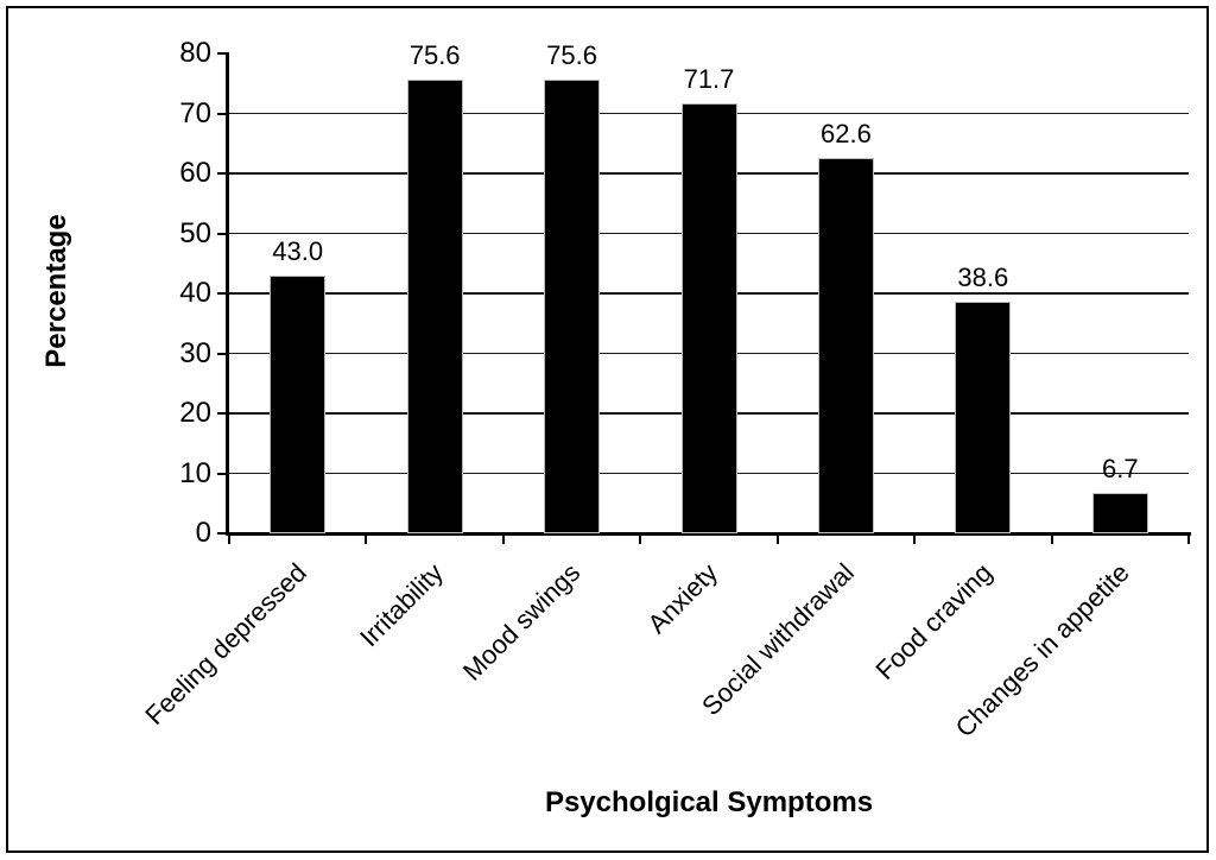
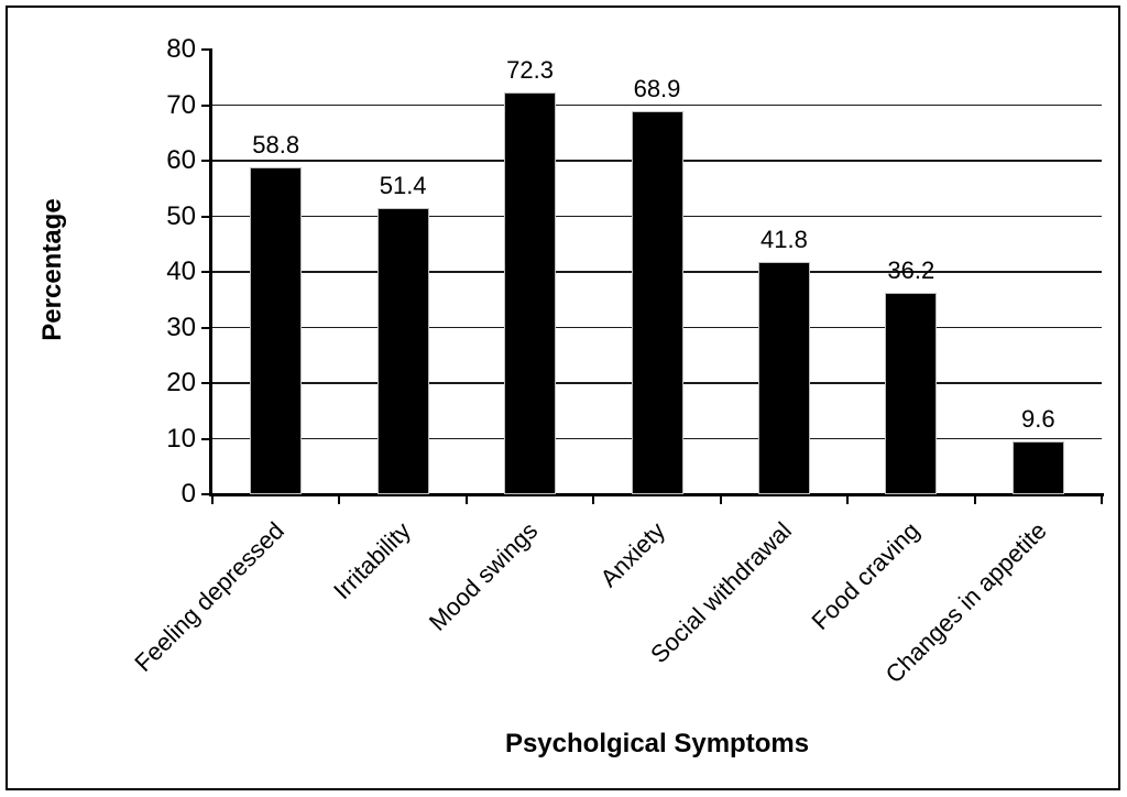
Feeling depressed: 43.0 -> 58.8
Irritability: 75.6 -> 51.4
Mood swings: 75.6 -> 72.3
Anxiety: 71.7 -> 68.9
Social withdrawal: 62.6 -> 41.8
Food craving: 38.6 -> 36.2
Changes in appetite: 6.7 -> 9.6
